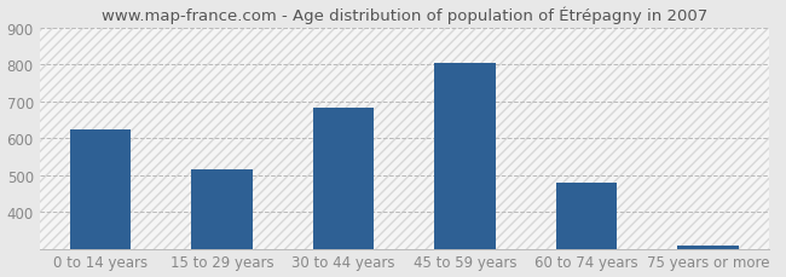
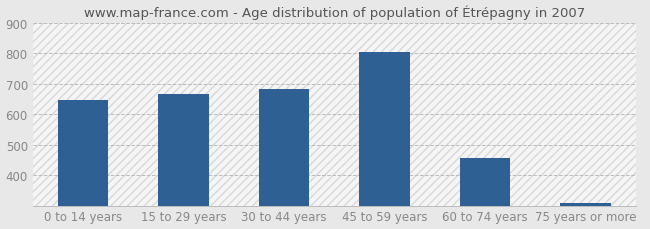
0 to 14 years: 625 -> 648
15 to 29 years: 515 -> 668
60 to 74 years: 480 -> 456
